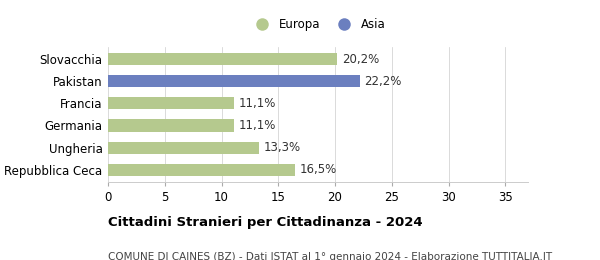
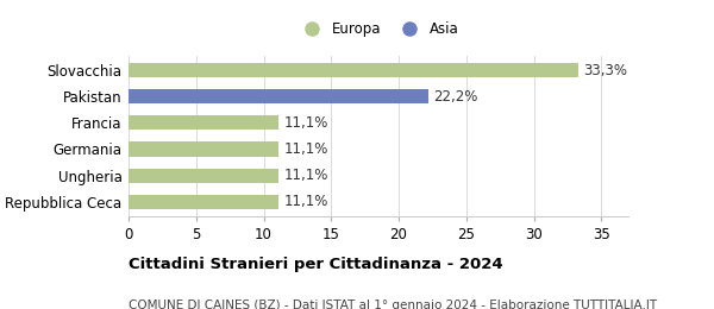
Slovacchia: 20,2% -> 33,3%
Ungheria: 13,3% -> 11,1%
Repubblica Ceca: 16,5% -> 11,1%
